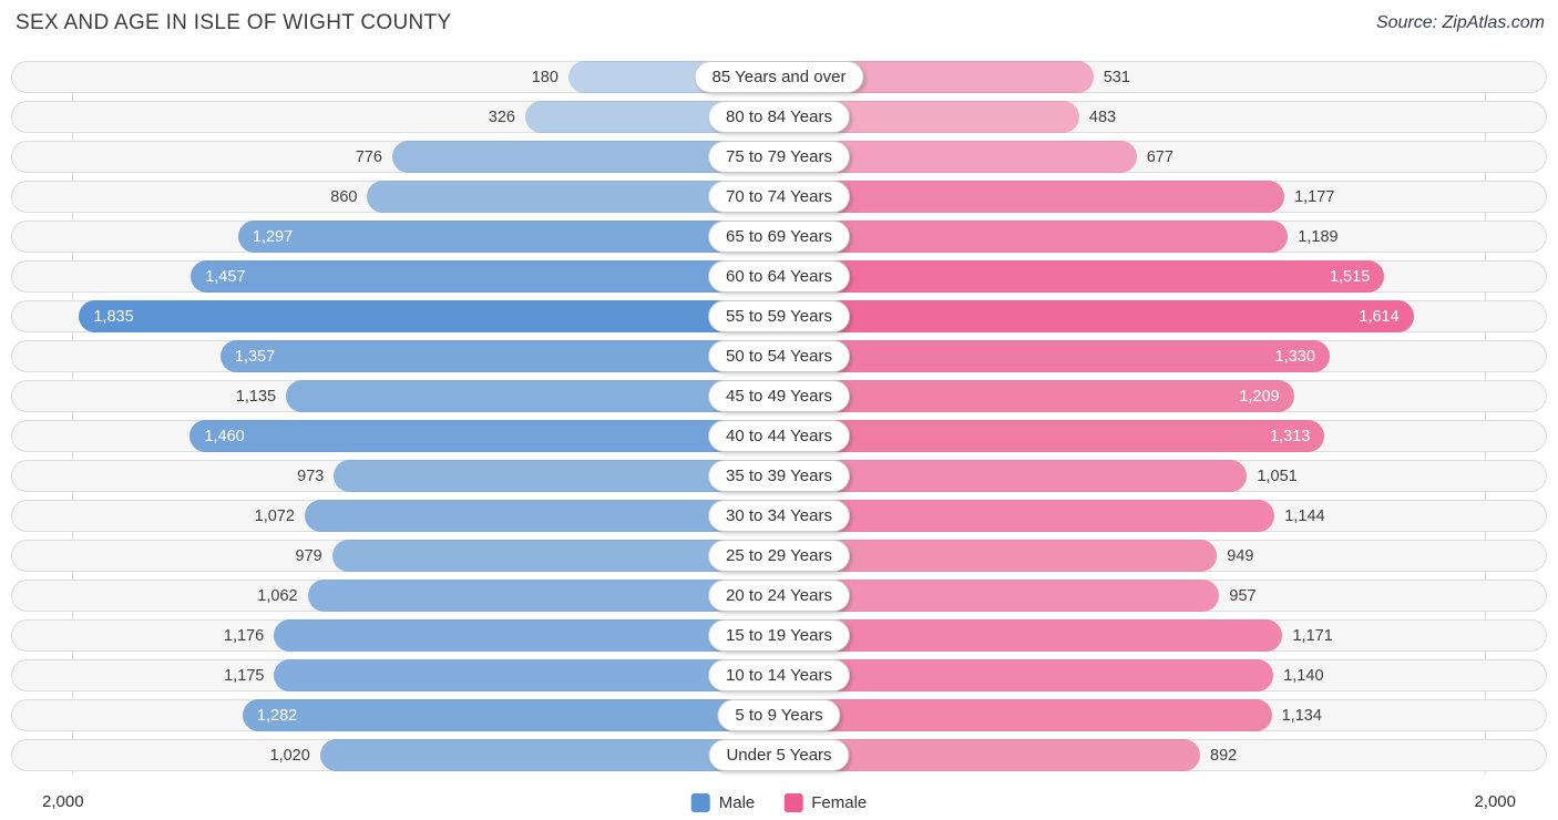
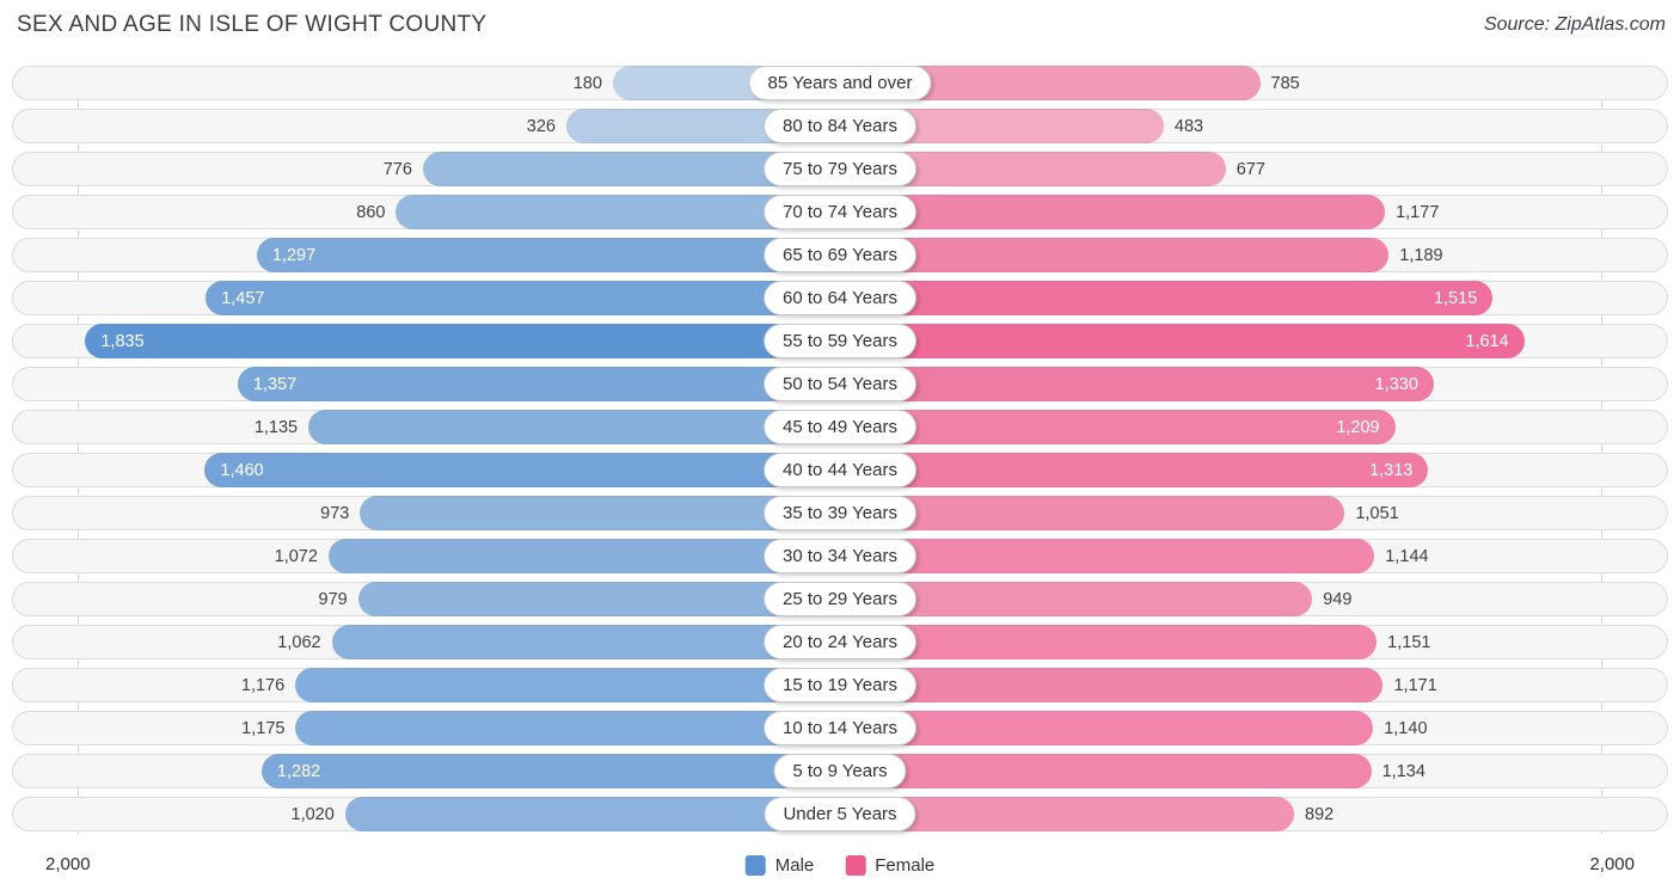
Female/85 Years and over: 531 -> 785
Female/20 to 24 Years: 957 -> 1,151
